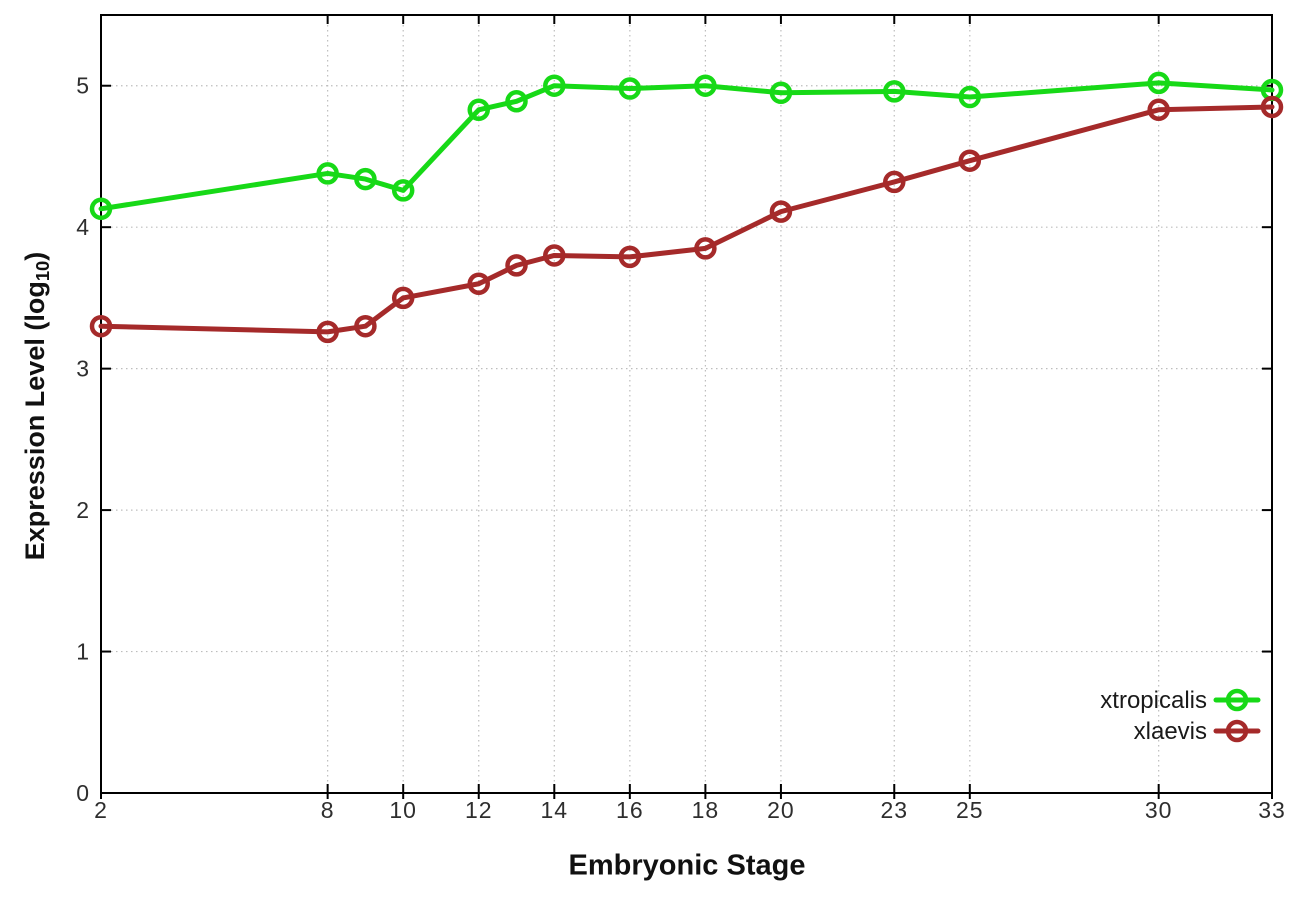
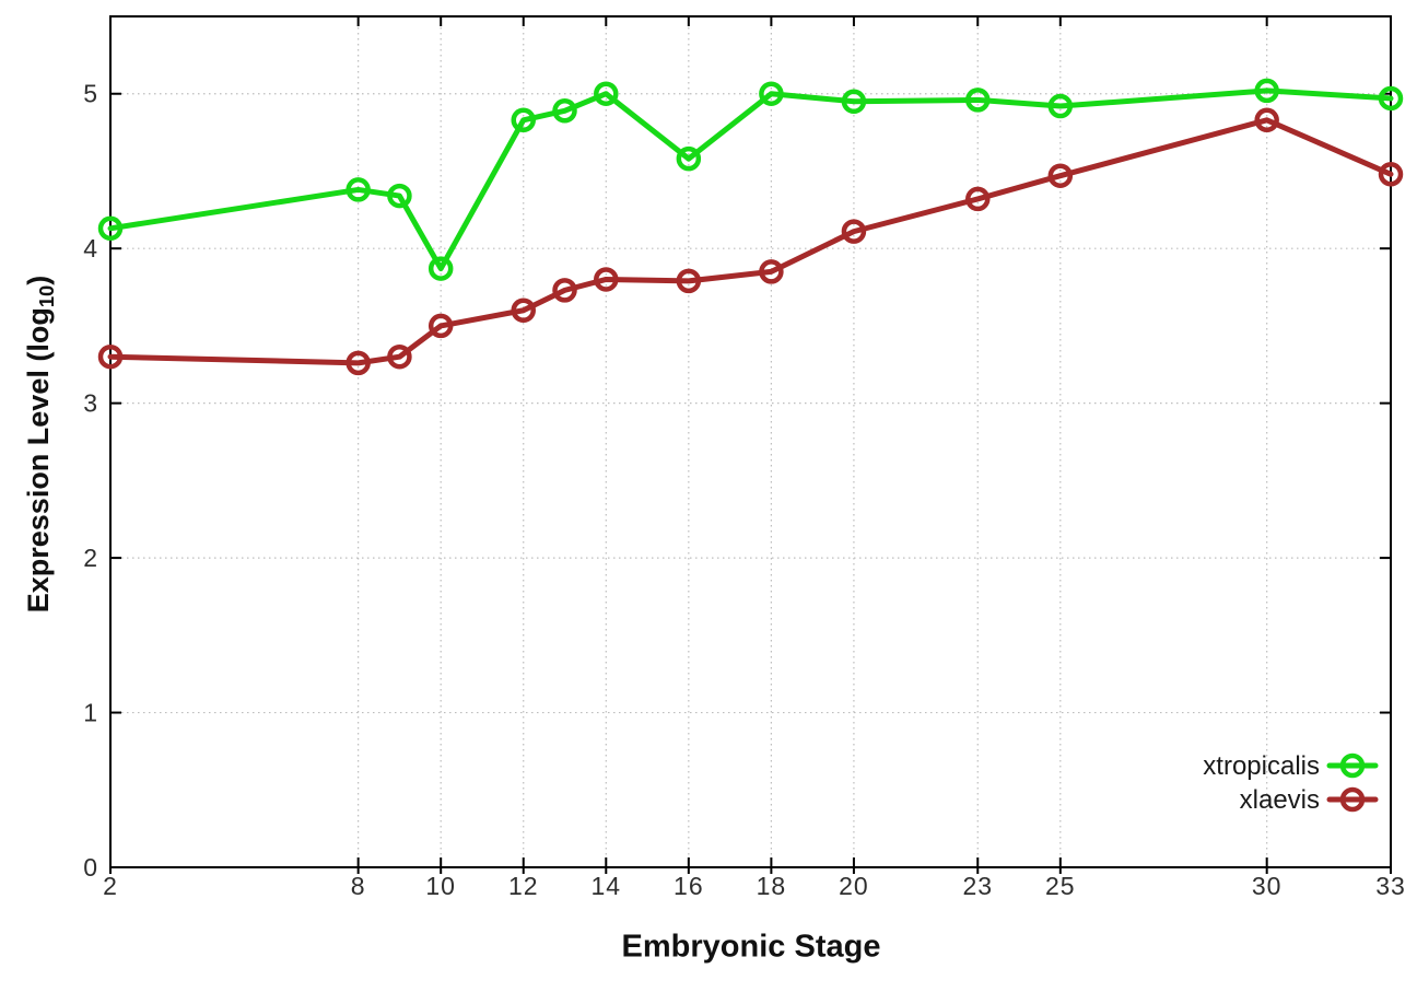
xtropicalis/10: 4.26 -> 3.87
xtropicalis/16: 4.98 -> 4.58
xlaevis/33: 4.85 -> 4.48
